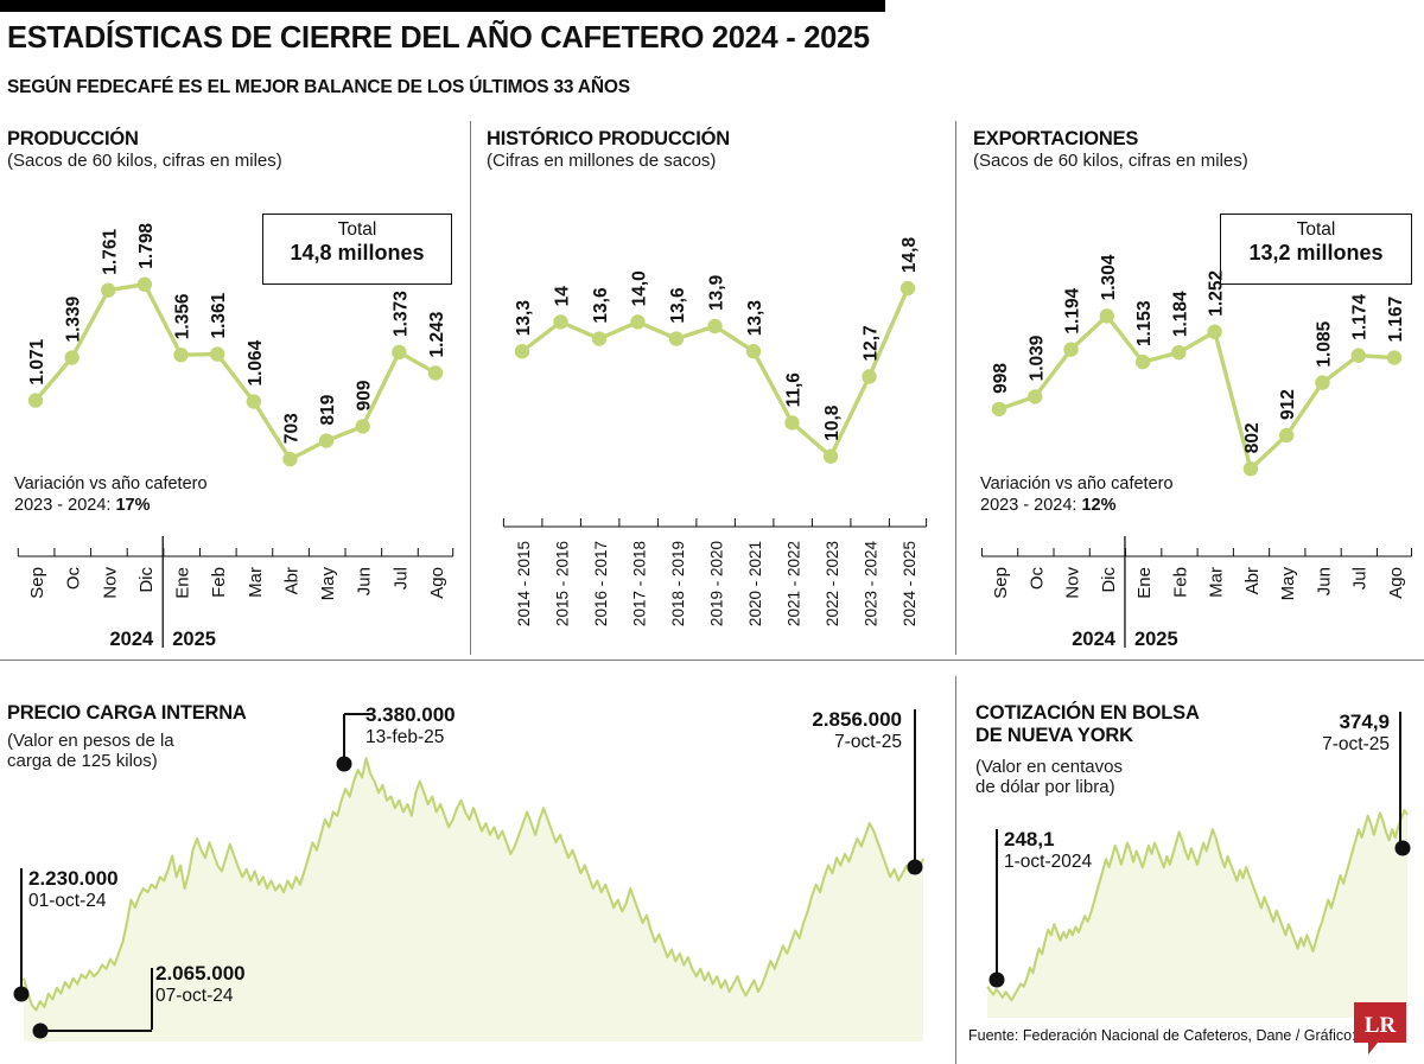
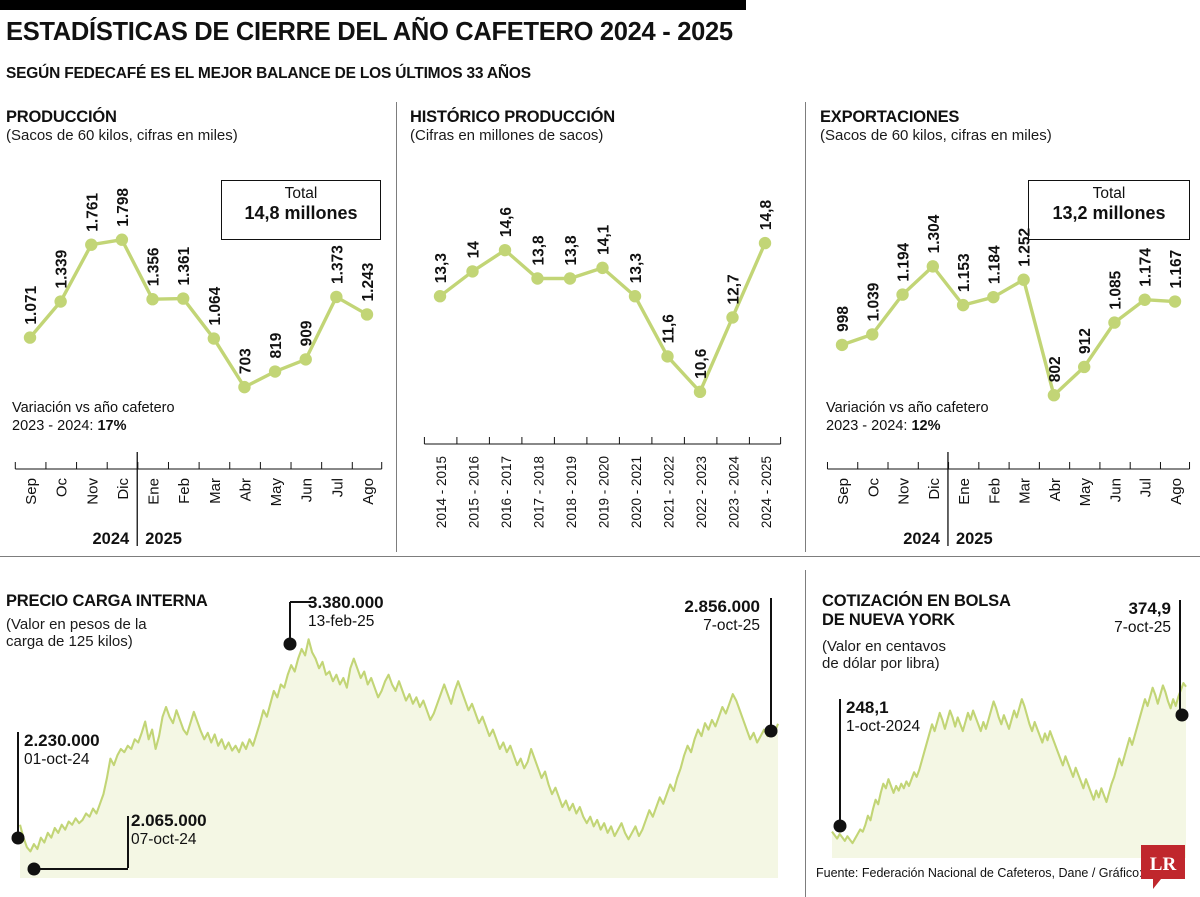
HISTÓRICO PRODUCCIÓN/2016 - 2017: 13,6 -> 14,6
HISTÓRICO PRODUCCIÓN/2017 - 2018: 14,0 -> 13,8
HISTÓRICO PRODUCCIÓN/2018 - 2019: 13,6 -> 13,8
HISTÓRICO PRODUCCIÓN/2019 - 2020: 13,9 -> 14,1
HISTÓRICO PRODUCCIÓN/2022 - 2023: 10,8 -> 10,6
